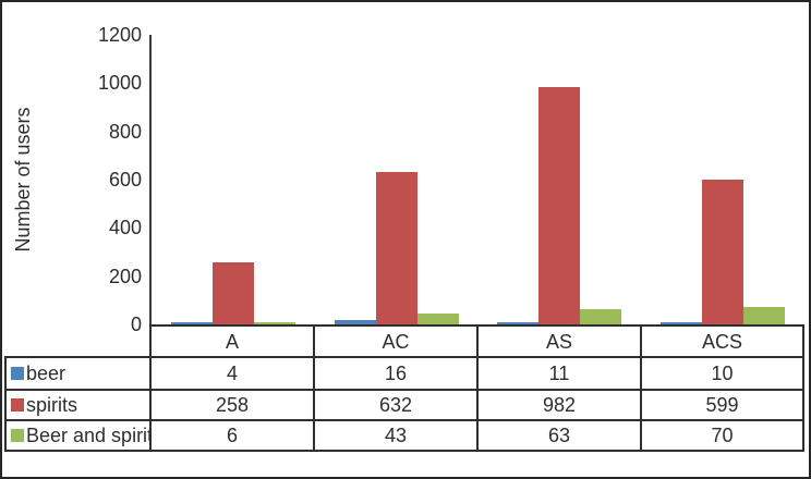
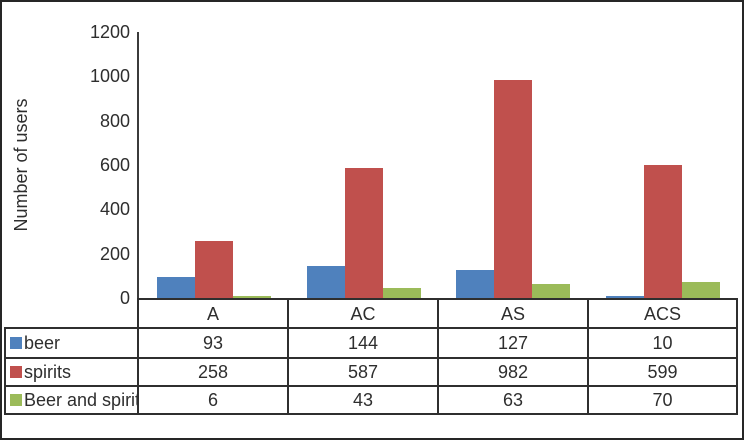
beer/A: 4 -> 93
beer/AC: 16 -> 144
spirits/AC: 632 -> 587
beer/AS: 11 -> 127
